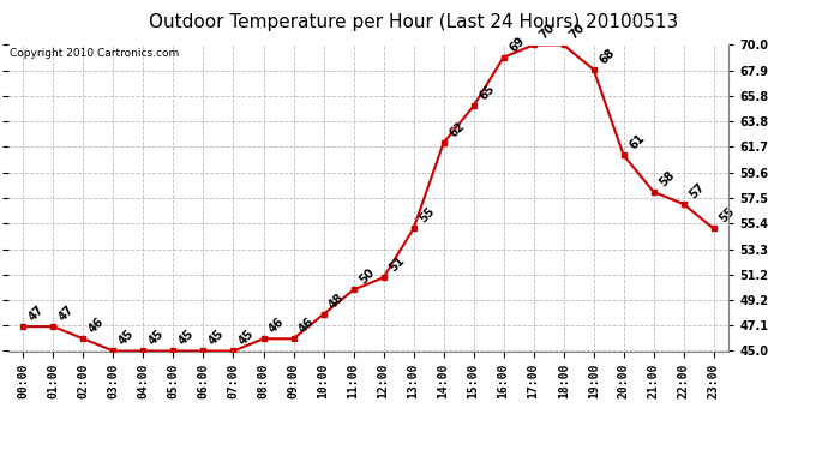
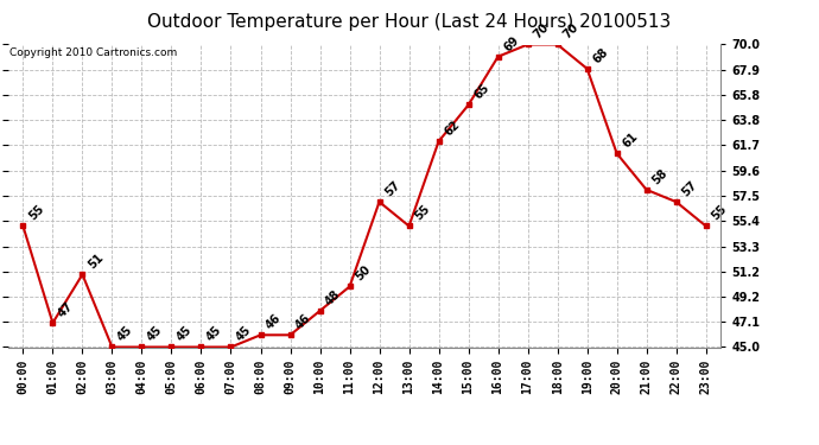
00:00: 47 -> 55
02:00: 46 -> 51
12:00: 51 -> 57
